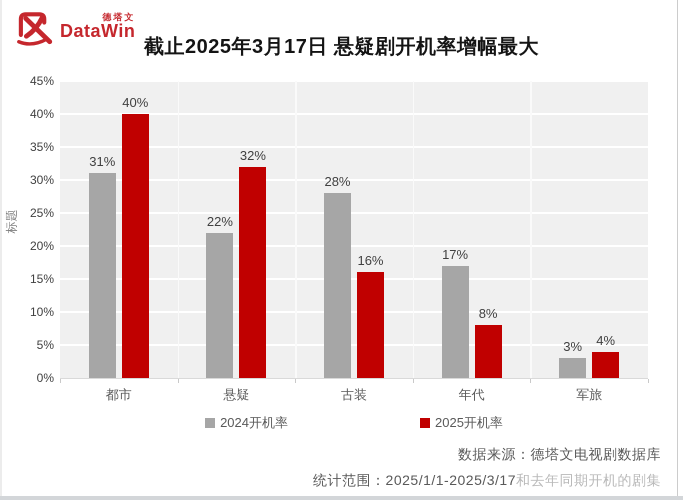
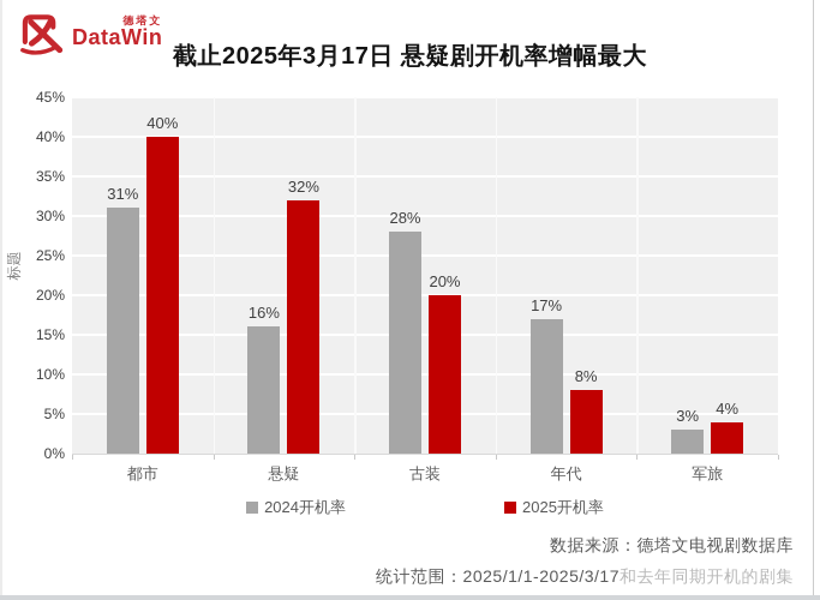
2024开机率/悬疑: 22% -> 16%
2025开机率/古装: 16% -> 20%
